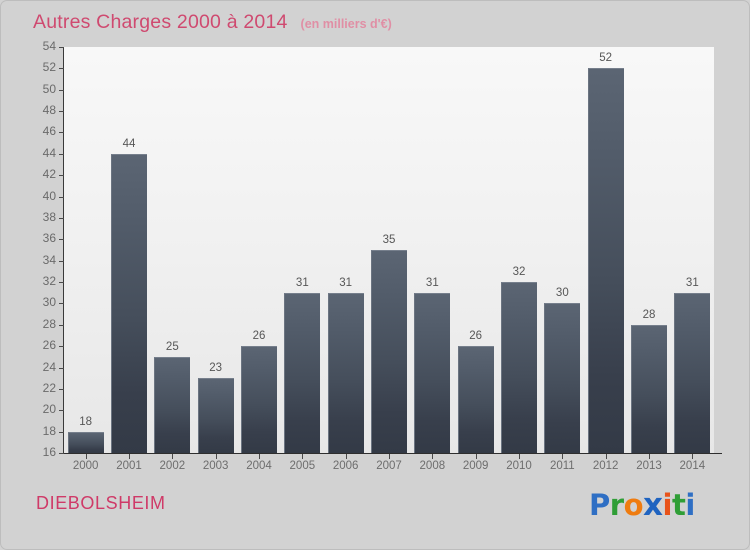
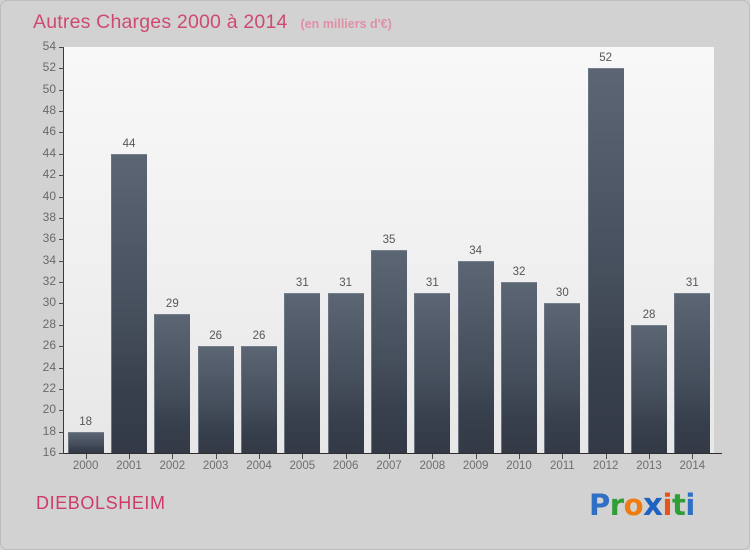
2002: 25 -> 29
2003: 23 -> 26
2009: 26 -> 34
